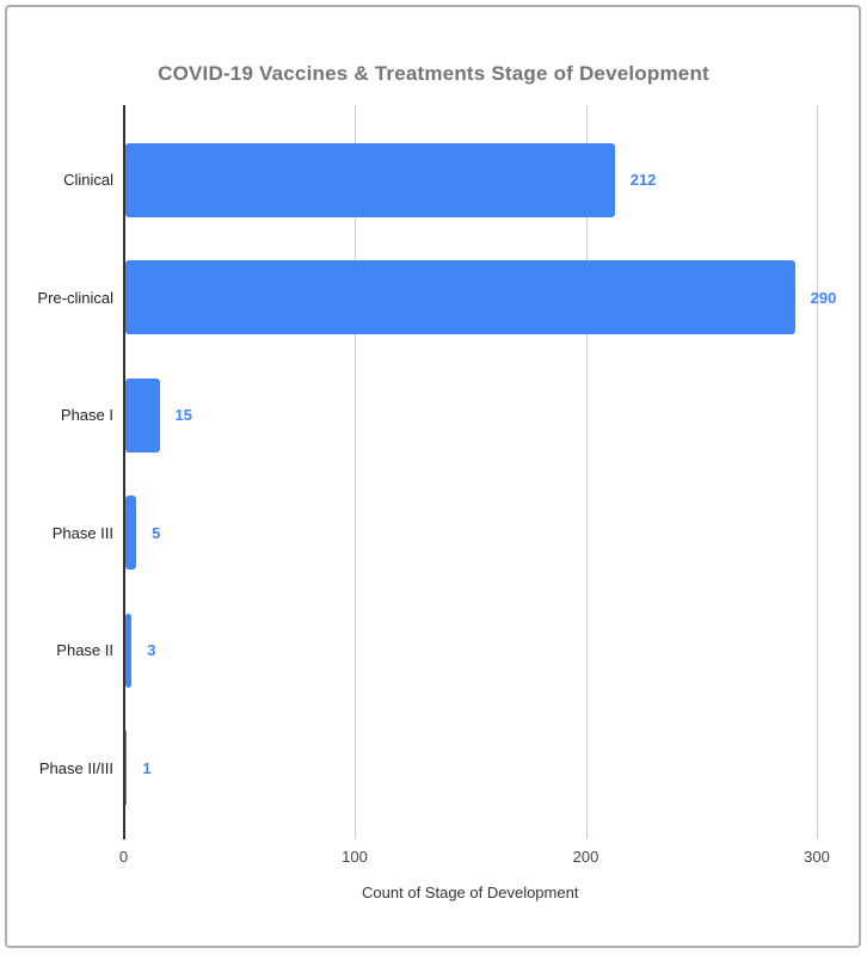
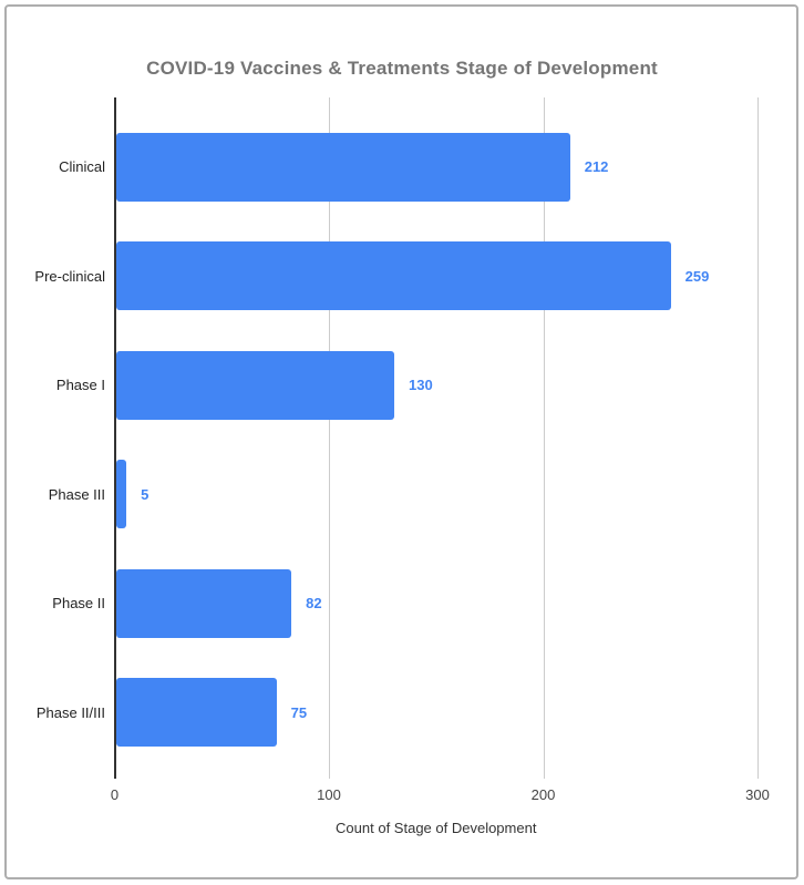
Pre-clinical: 290 -> 259
Phase I: 15 -> 130
Phase II: 3 -> 82
Phase II/III: 1 -> 75
